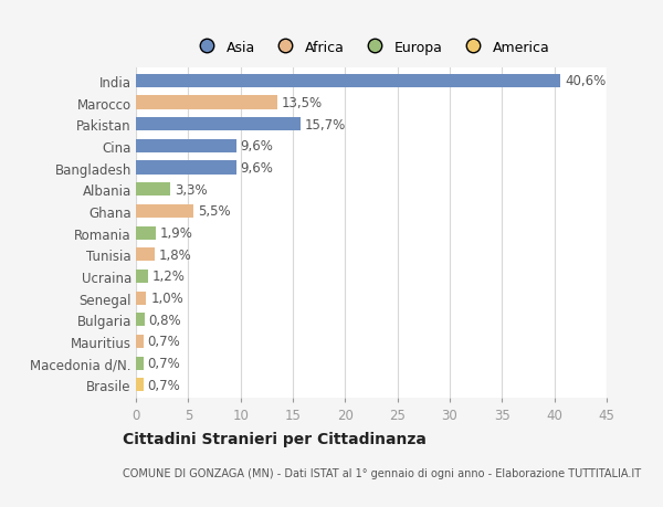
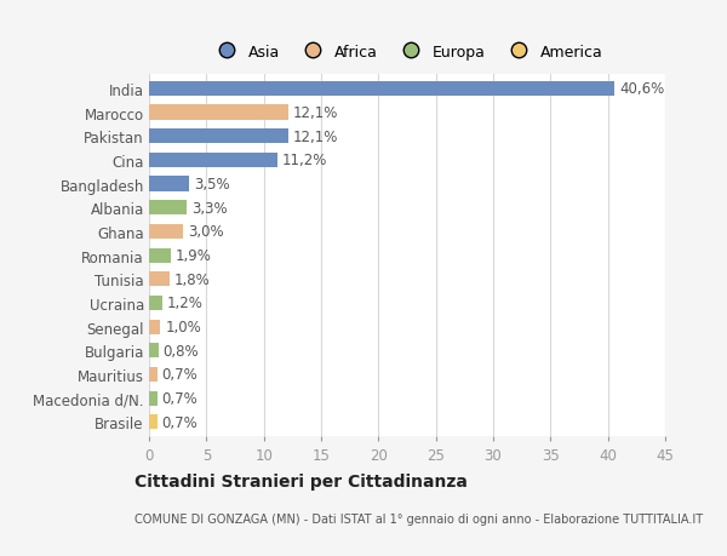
Marocco: 13,5% -> 12,1%
Pakistan: 15,7% -> 12,1%
Cina: 9,6% -> 11,2%
Bangladesh: 9,6% -> 3,5%
Ghana: 5,5% -> 3,0%
